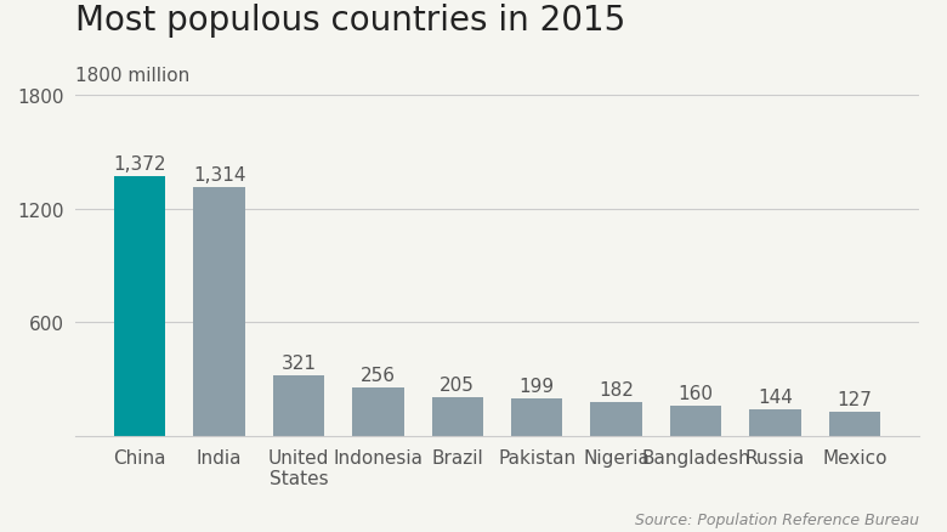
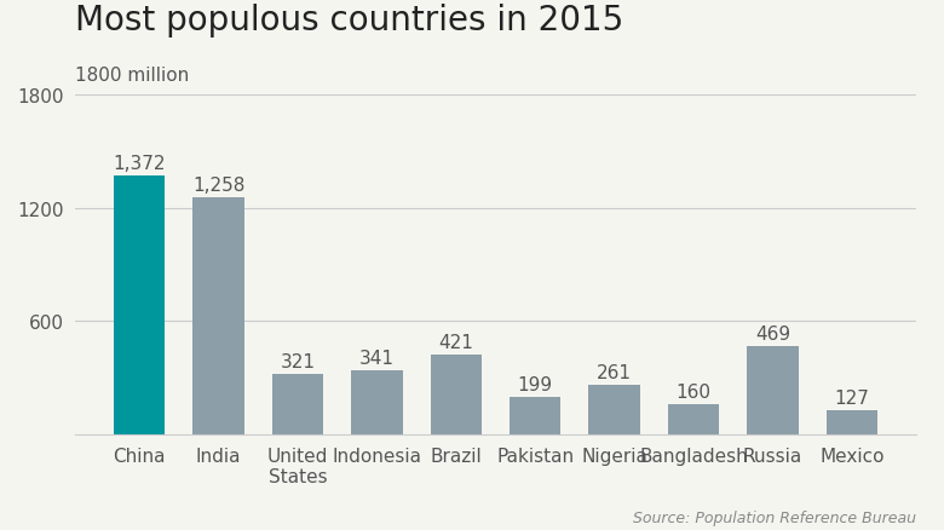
India: 1,314 -> 1,258
Indonesia: 256 -> 341
Brazil: 205 -> 421
Nigeria: 182 -> 261
Russia: 144 -> 469
